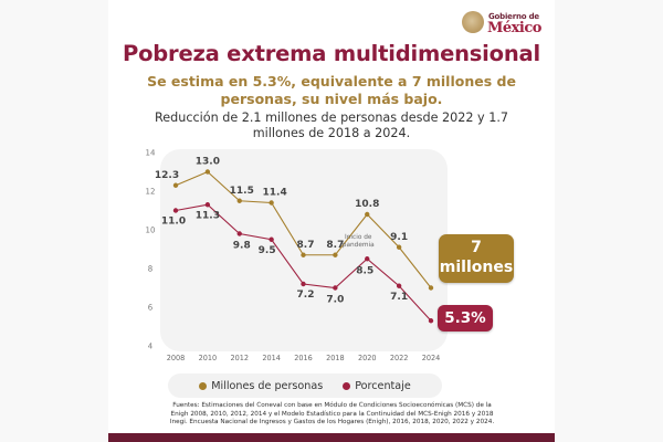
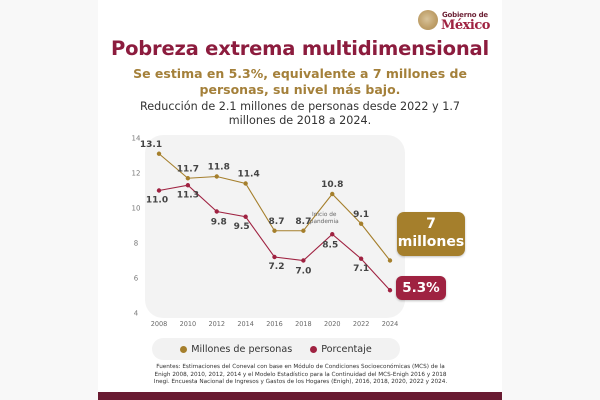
Millones de personas/2008: 12.3 -> 13.1
Millones de personas/2010: 13.0 -> 11.7
Millones de personas/2012: 11.5 -> 11.8
